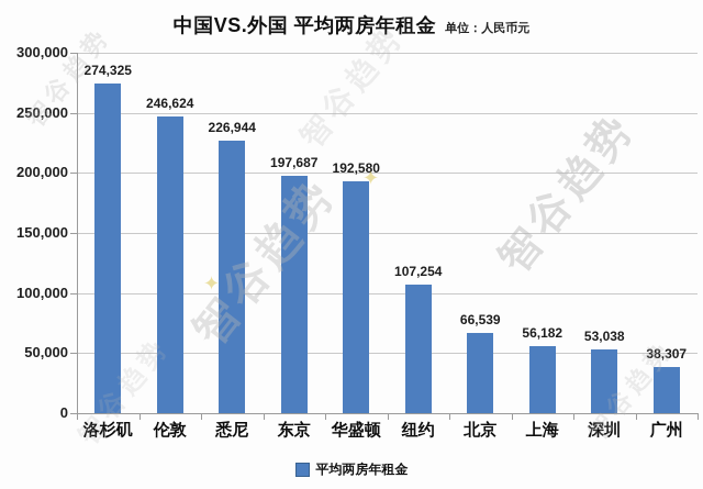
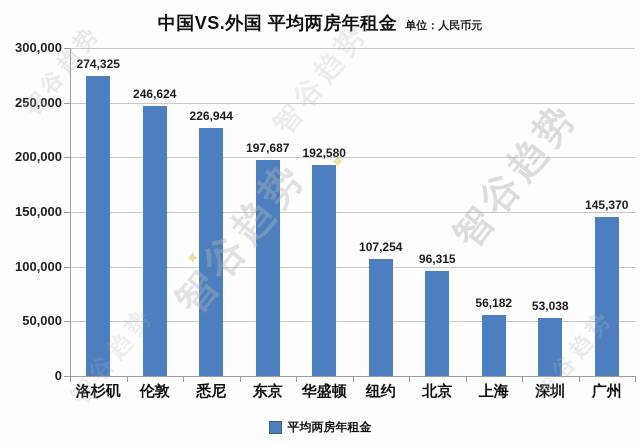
北京: 66,539 -> 96,315
广州: 38,307 -> 145,370
